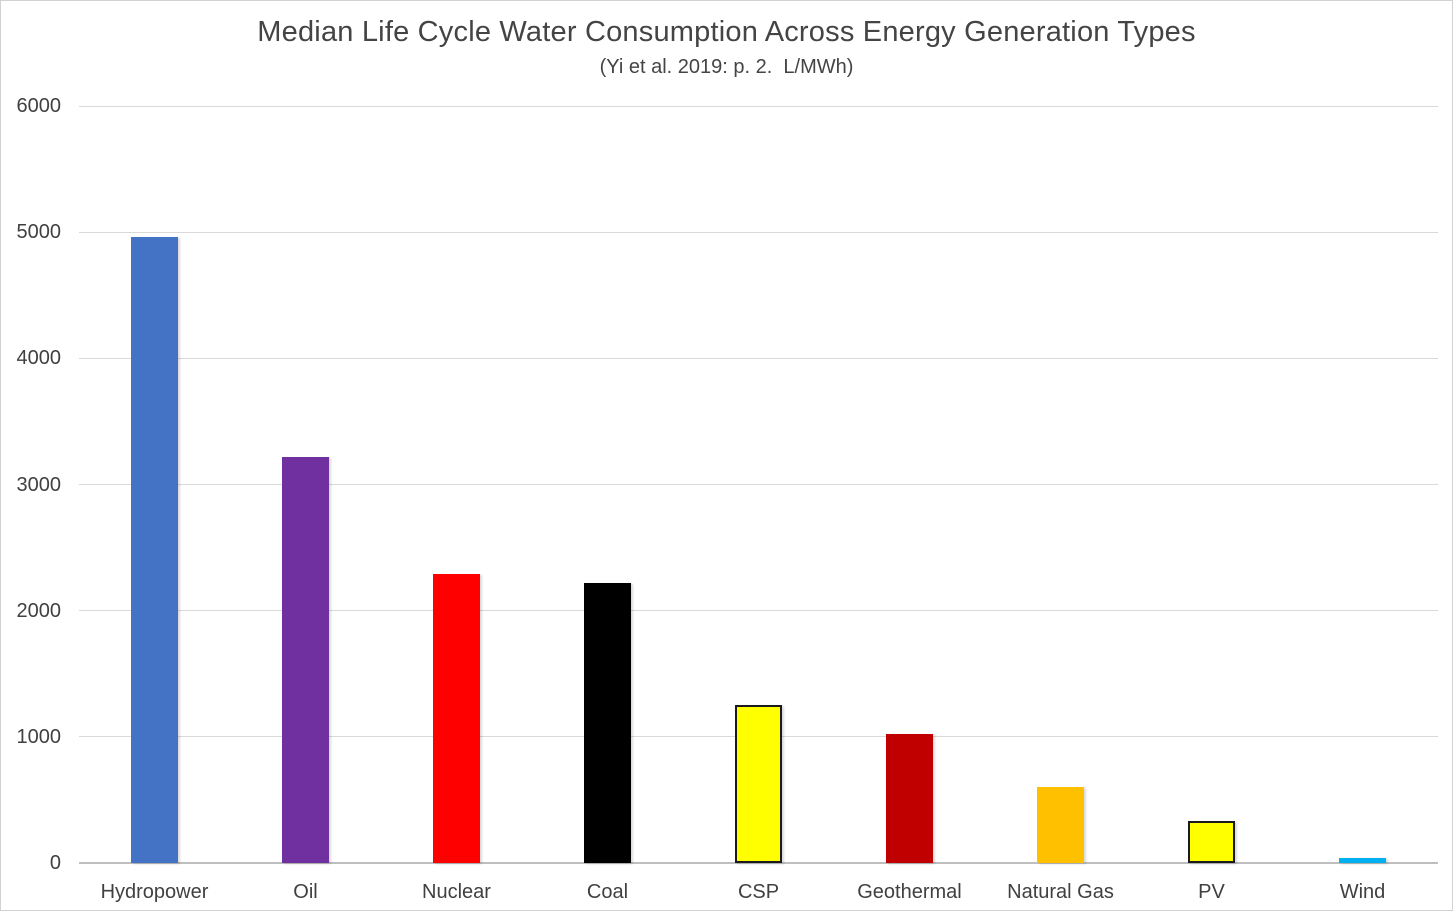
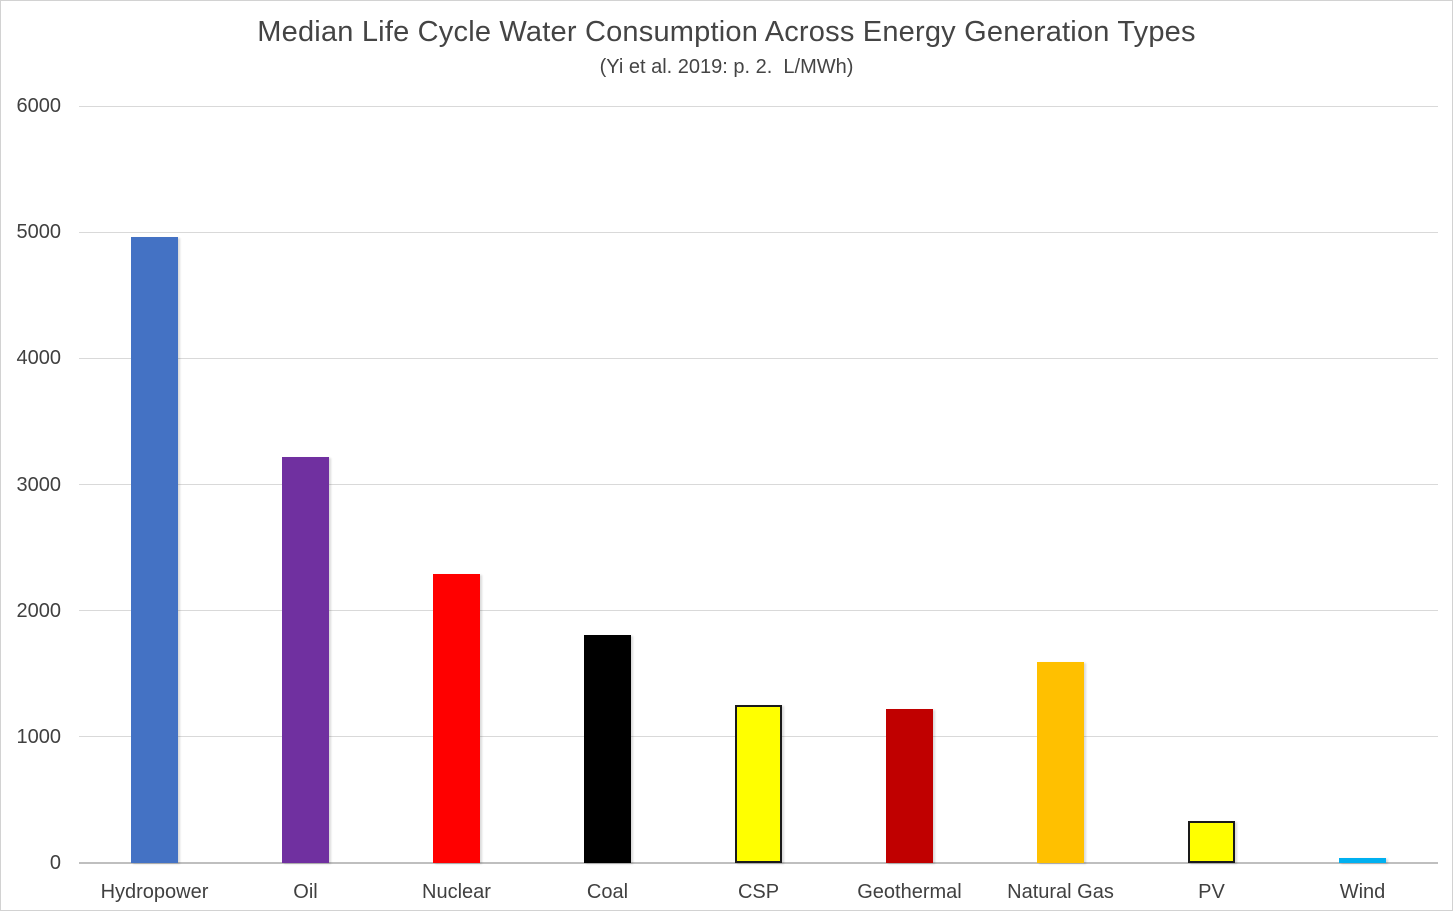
Coal: 2220 -> 1810
Geothermal: 1020 -> 1220
Natural Gas: 600 -> 1590
